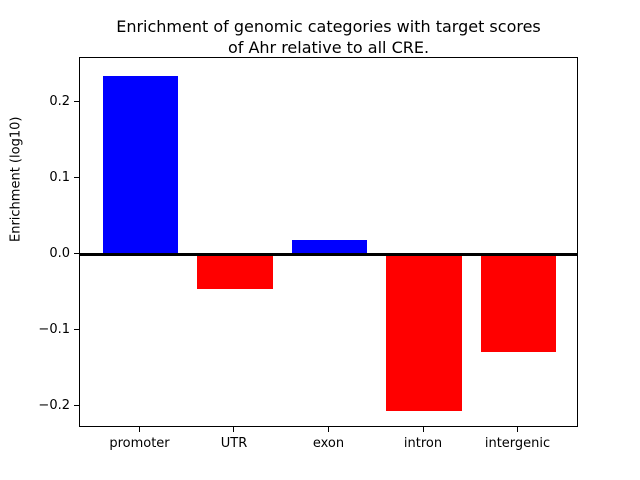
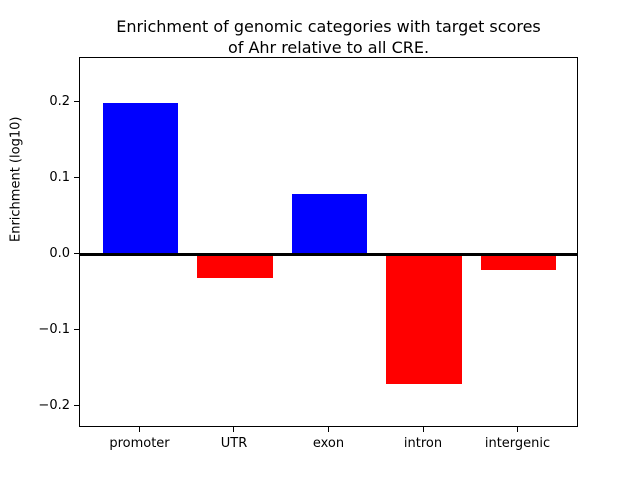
promoter: 0.23 -> 0.20
UTR: -0.04 -> -0.03
exon: 0.02 -> 0.08
intron: -0.20 -> -0.17
intergenic: -0.13 -> -0.02
